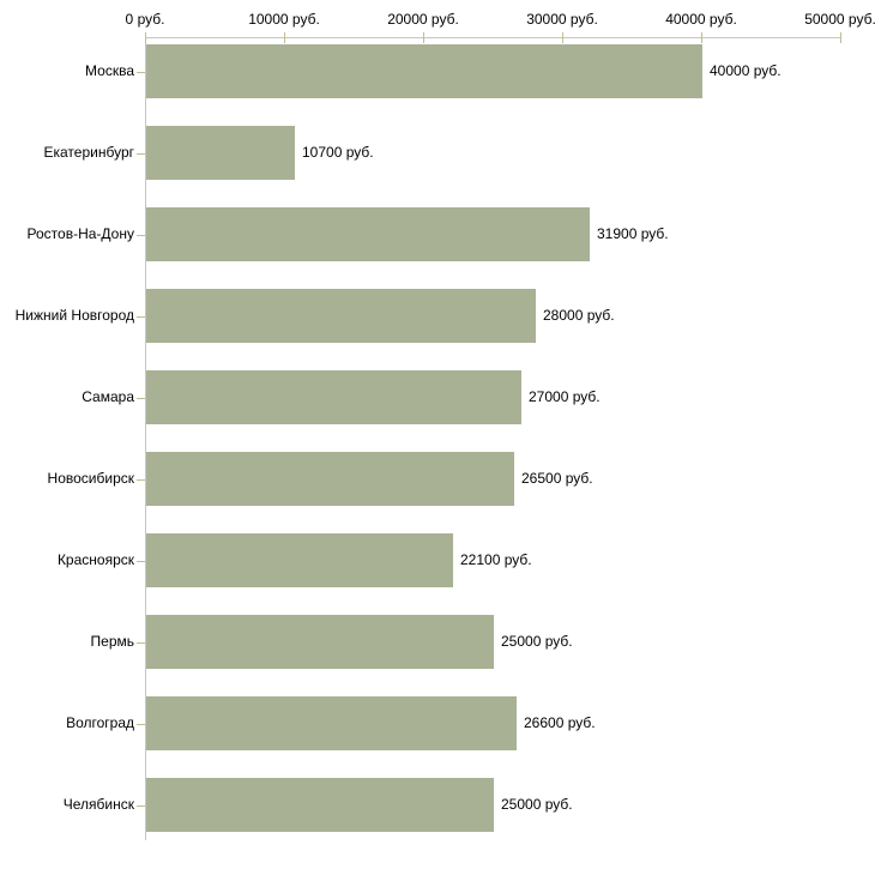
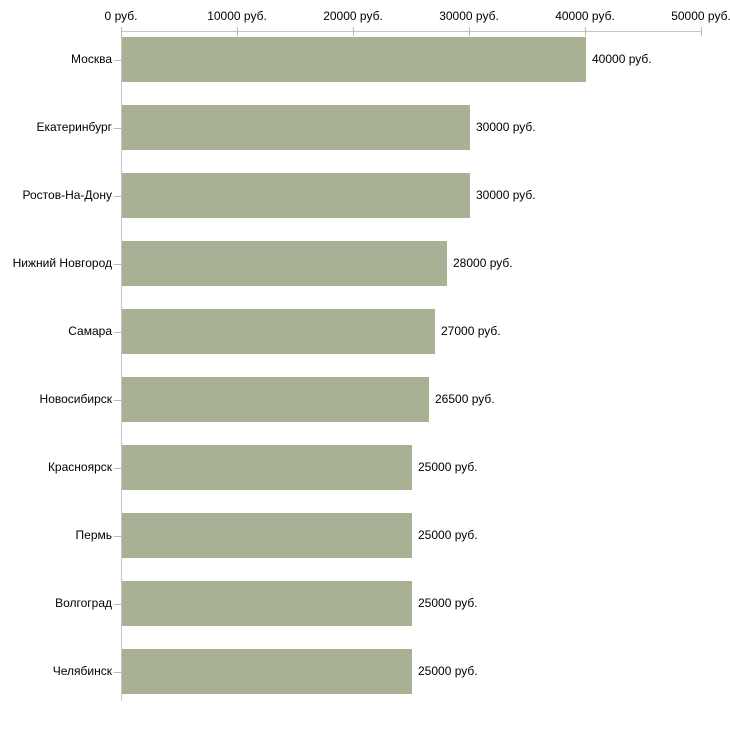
Екатеринбург: 10700 -> 30000
Ростов-На-Дону: 31900 -> 30000
Красноярск: 22100 -> 25000
Волгоград: 26600 -> 25000
